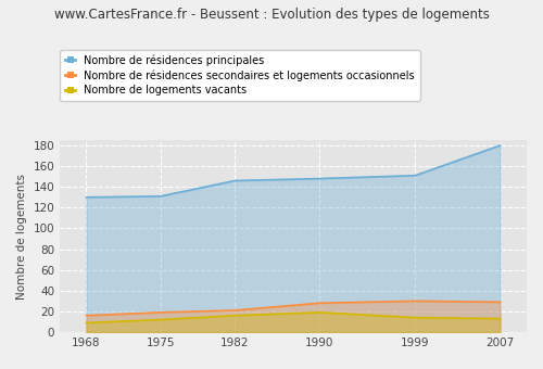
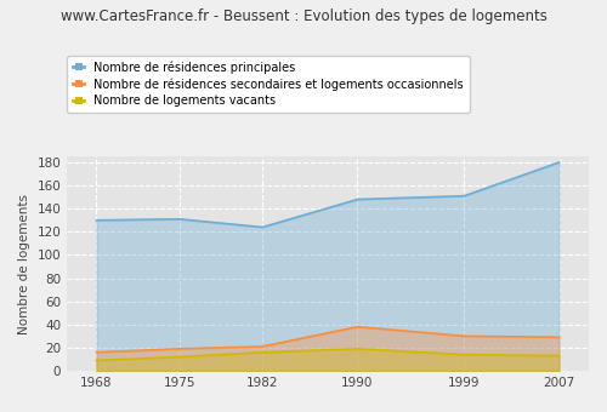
Nombre de résidences principales/1982: 146 -> 124
Nombre de résidences secondaires et logements occasionnels/1990: 28 -> 38
